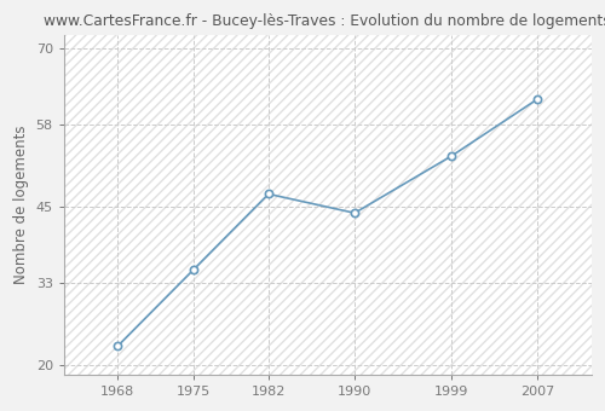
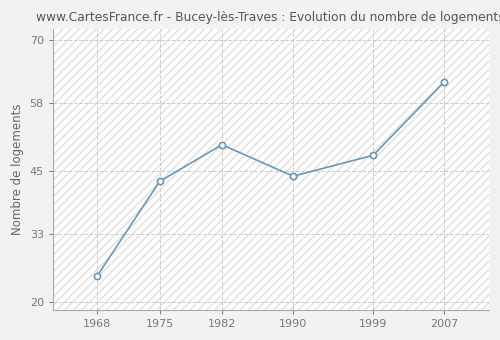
1968: 23 -> 25
1975: 35 -> 43
1982: 47 -> 50
1999: 53 -> 48
